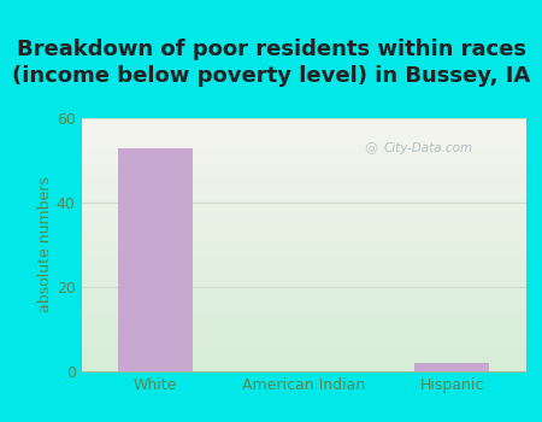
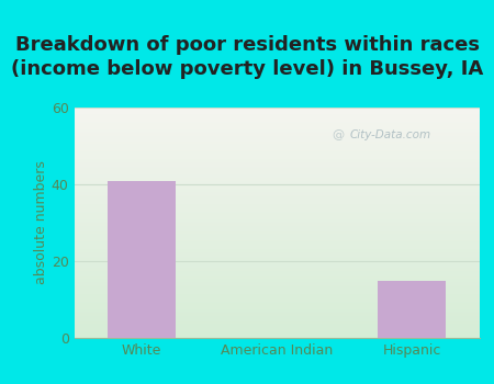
White: 53 -> 41
Hispanic: 2 -> 15
